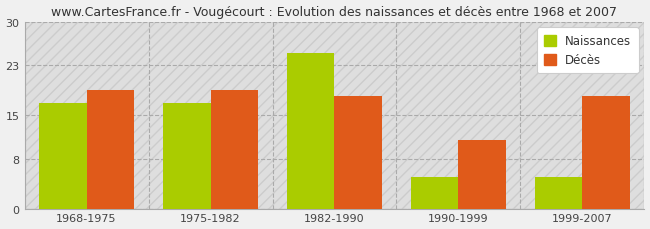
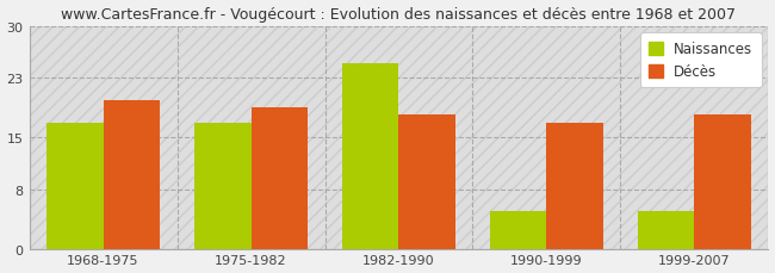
Décès/1968-1975: 19 -> 20
Décès/1990-1999: 11 -> 17
